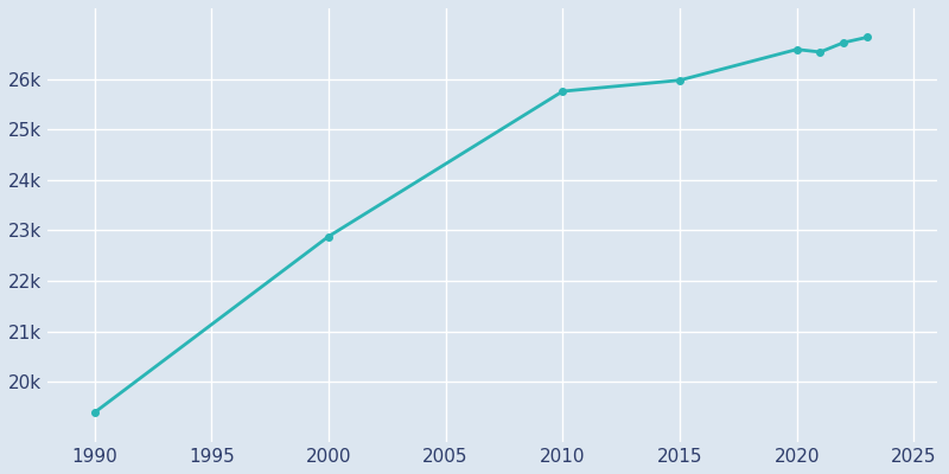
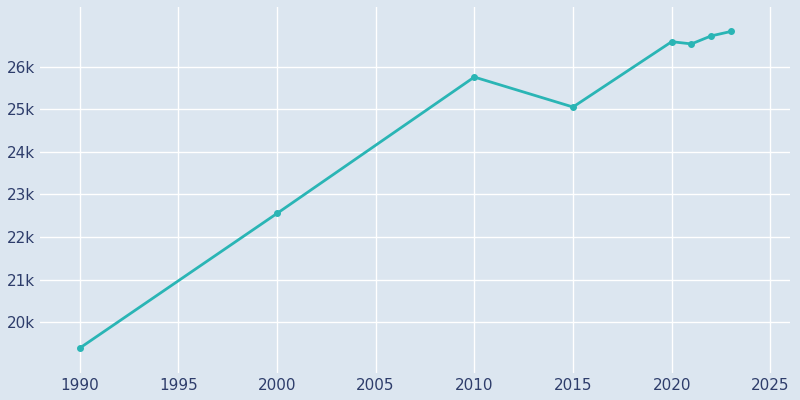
2000: 22.88k -> 22.55k
2015: 25.97k -> 25.05k
